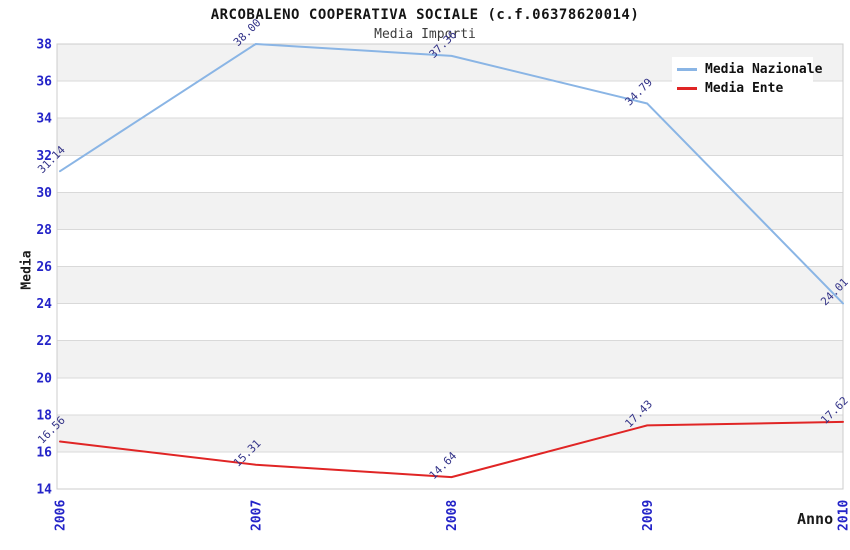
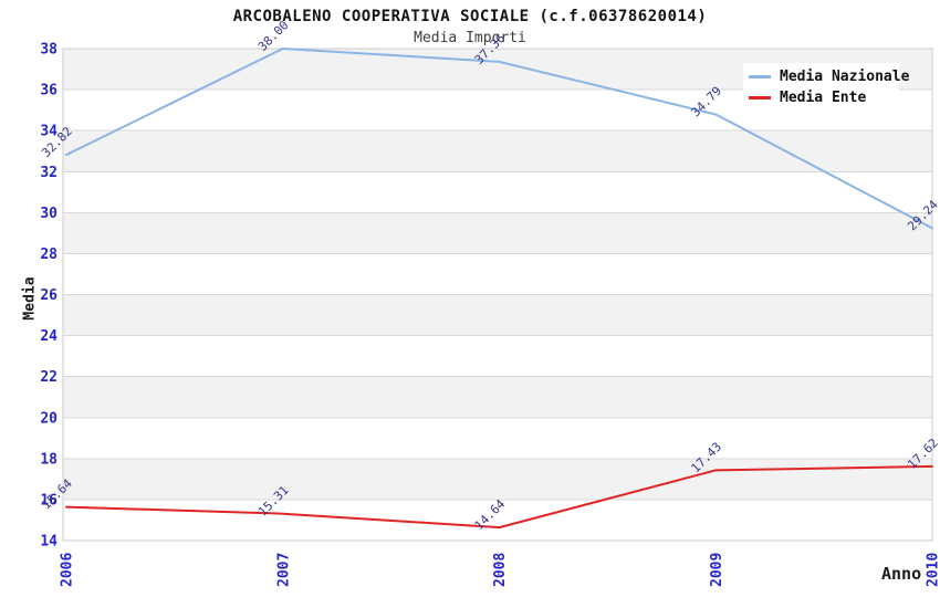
Media Nazionale/2006: 31.14 -> 32.82
Media Ente/2006: 16.56 -> 15.64
Media Nazionale/2010: 24.01 -> 29.24
